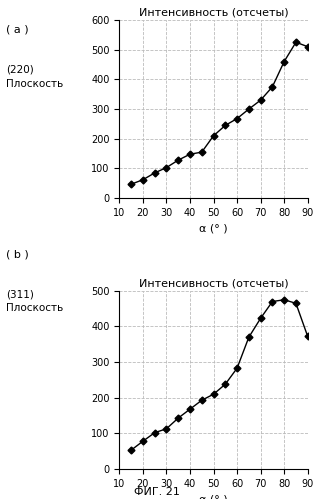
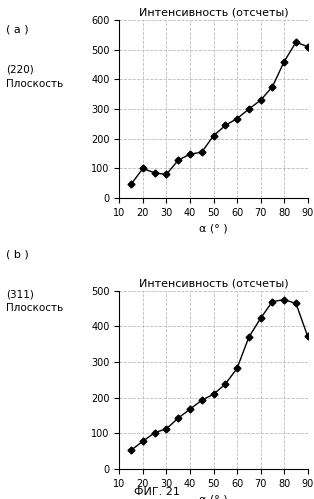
20: 62 -> 100
30: 103 -> 80
